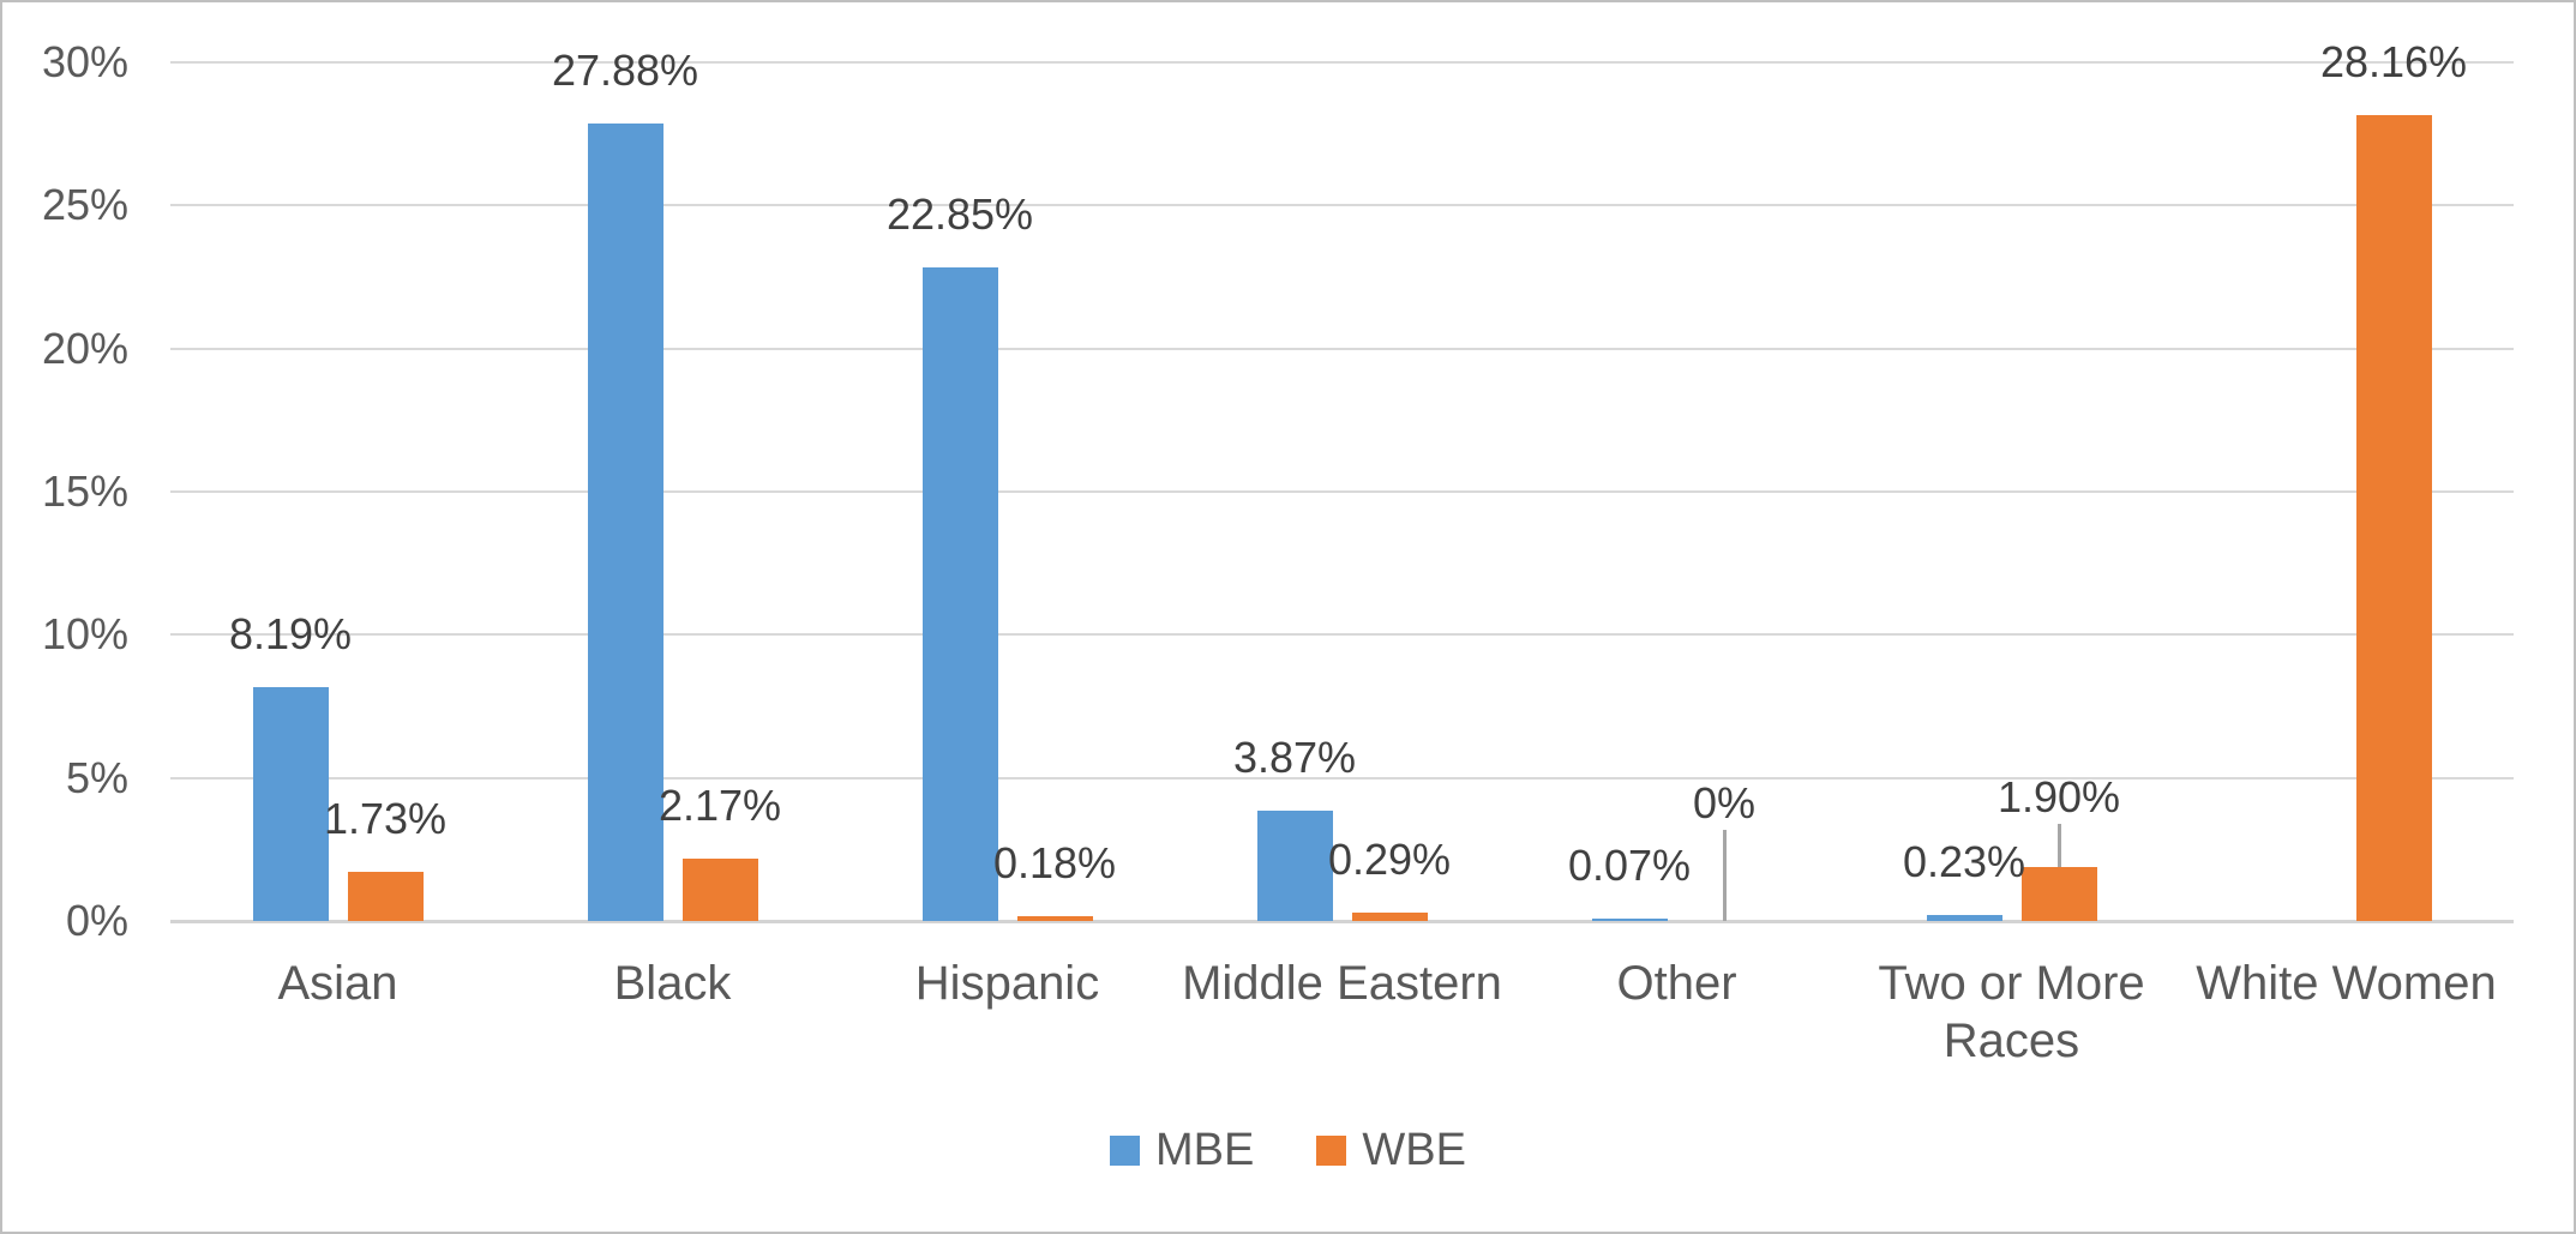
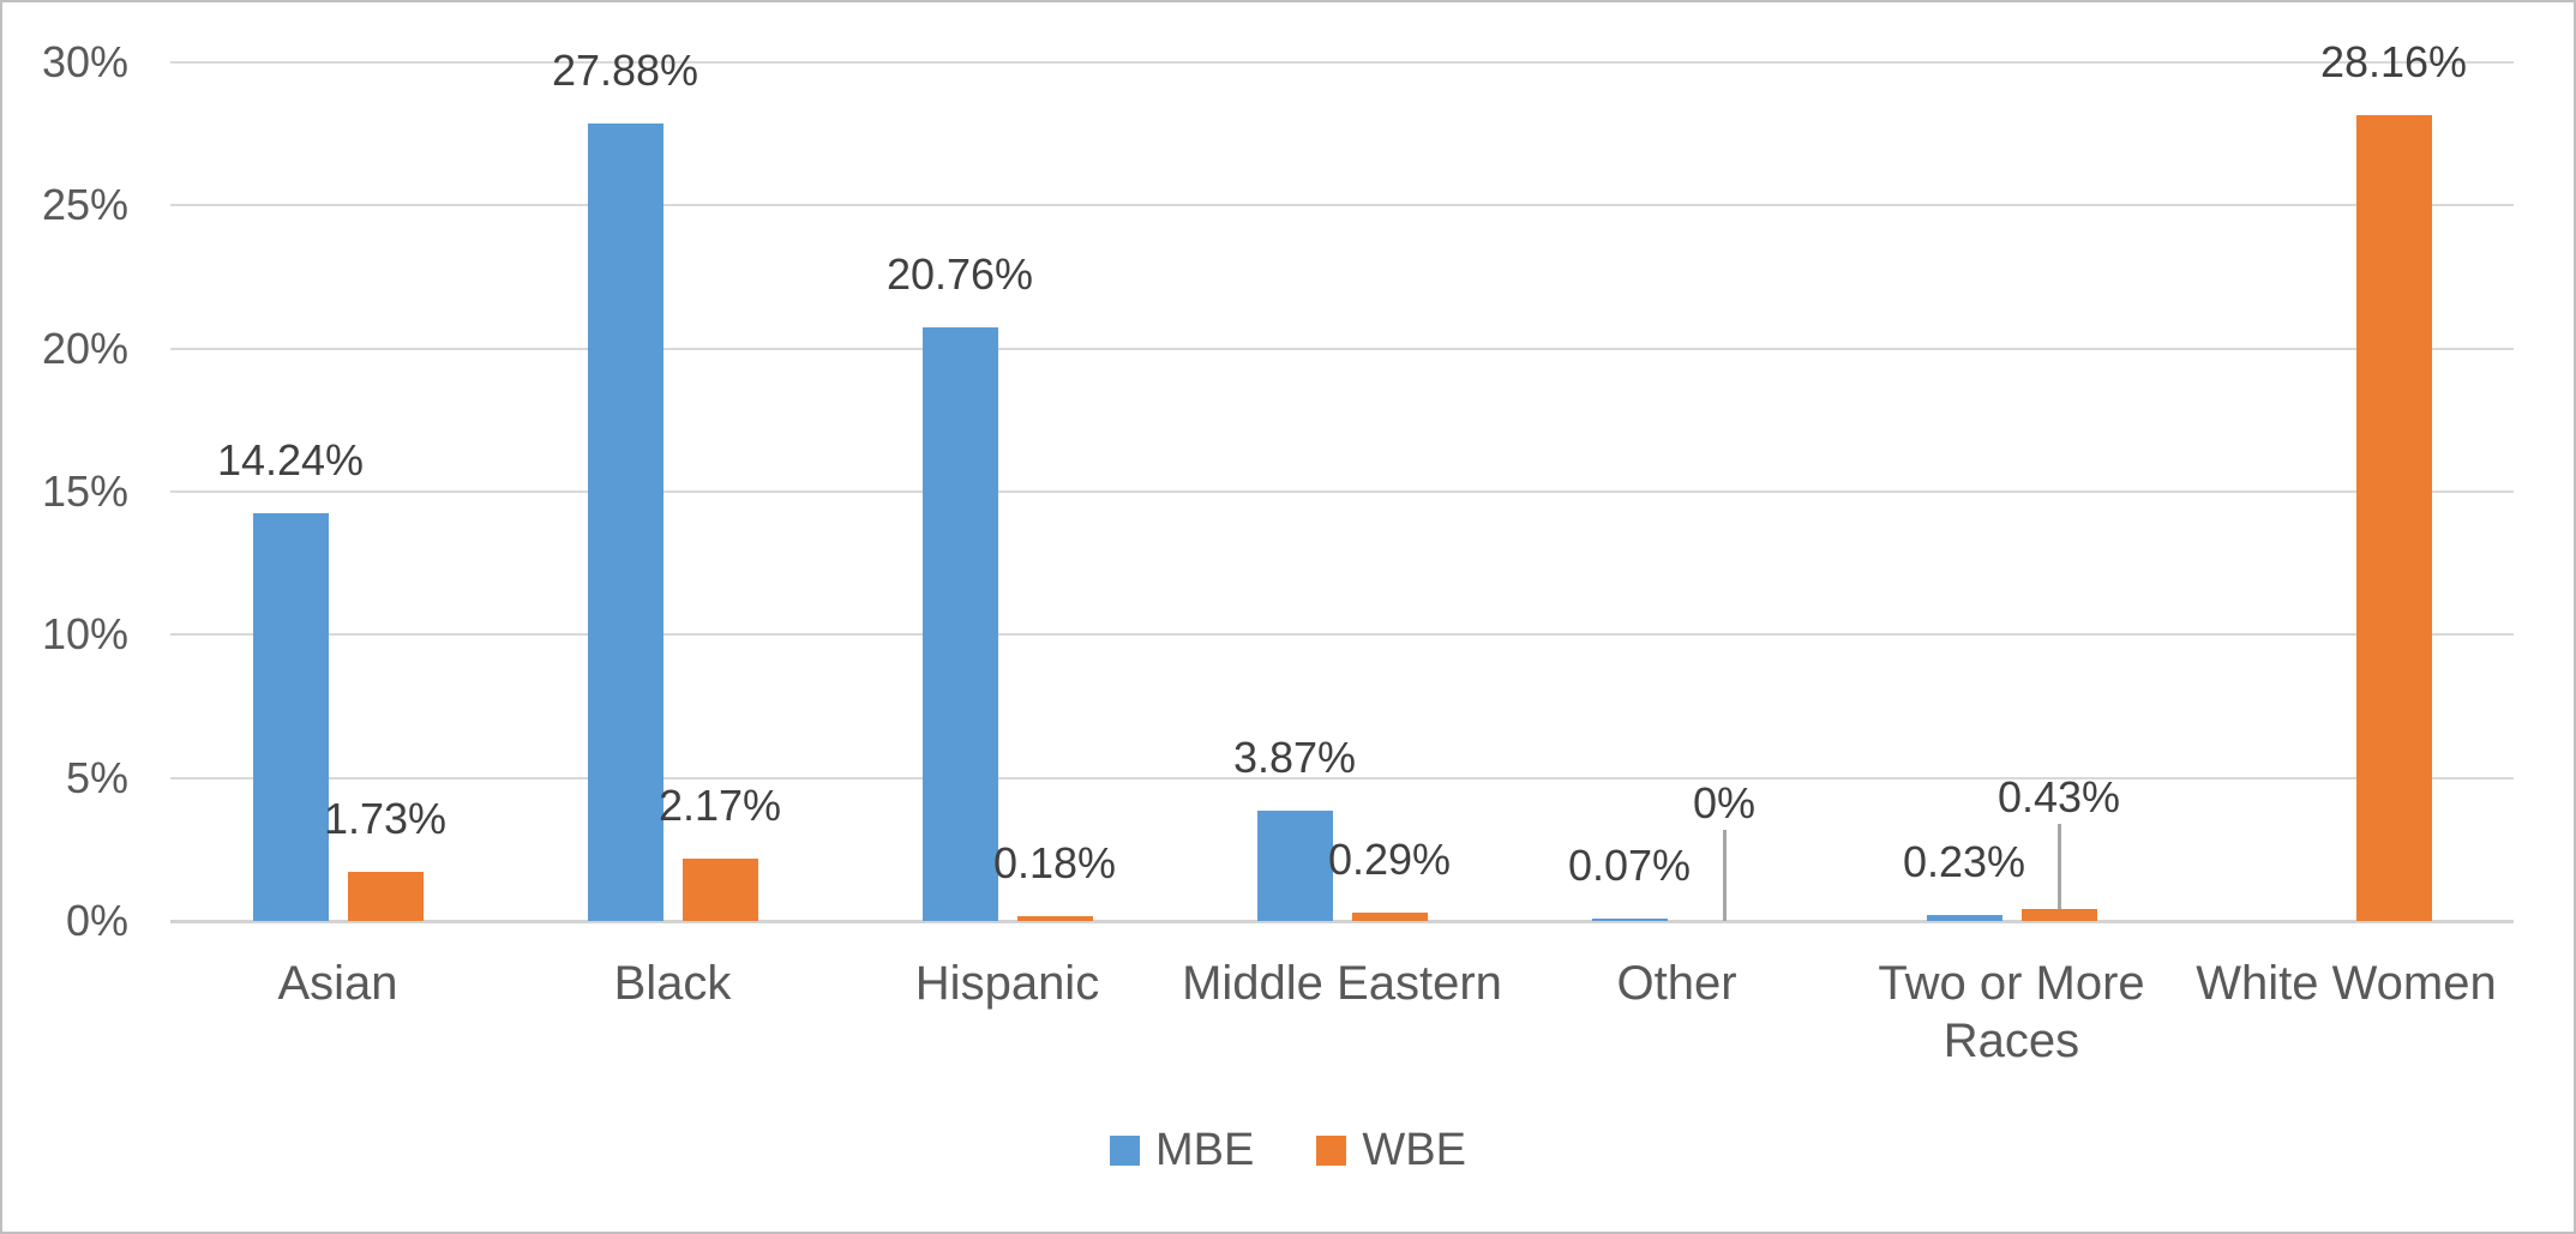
MBE/Asian: 8.19% -> 14.24%
MBE/Hispanic: 22.85% -> 20.76%
WBE/Two or More Races: 1.90% -> 0.43%
